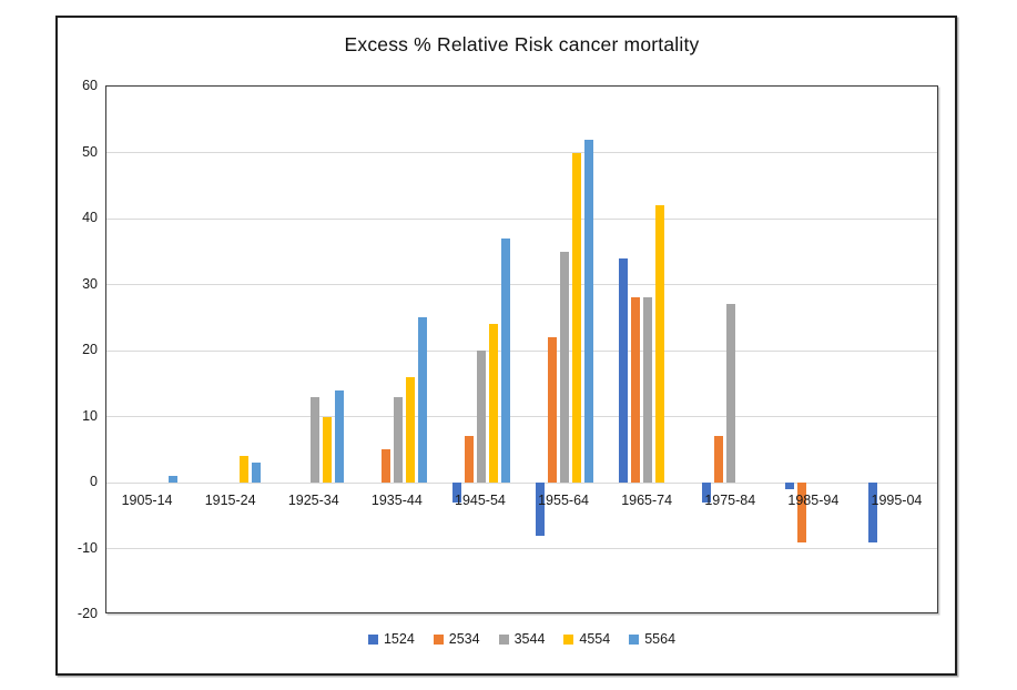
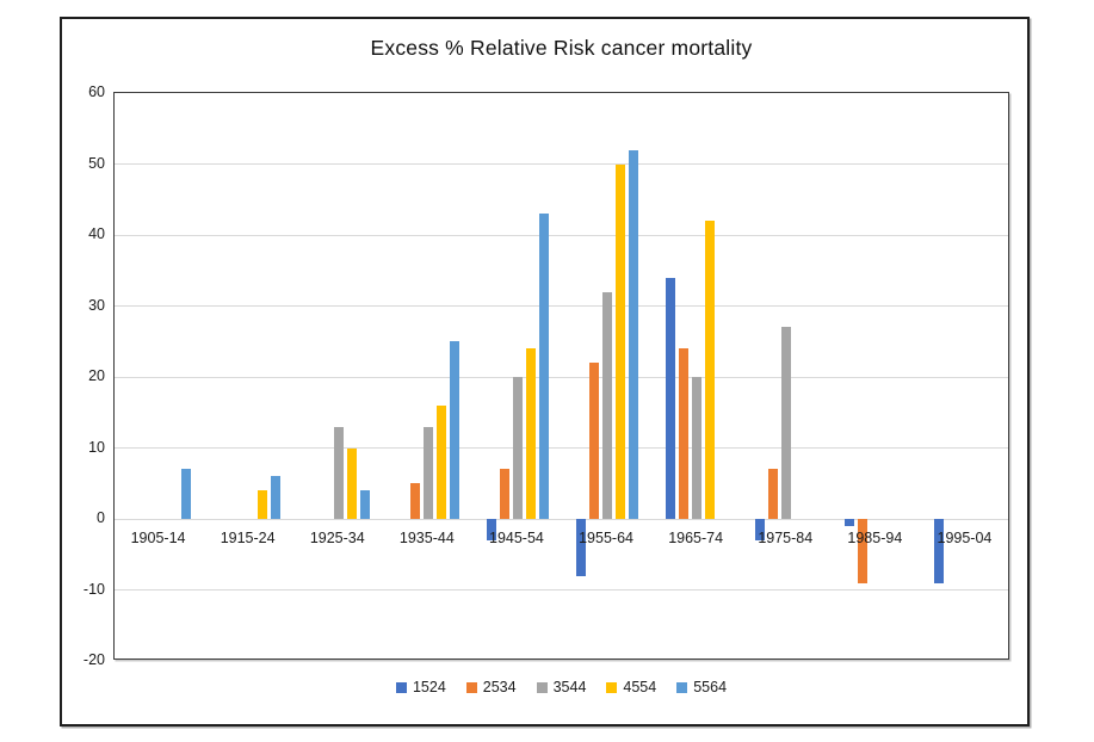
5564/1905-14: 1 -> 7
5564/1915-24: 3 -> 6
5564/1925-34: 14 -> 4
5564/1945-54: 37 -> 43
3544/1955-64: 35 -> 32
2534/1965-74: 28 -> 24
3544/1965-74: 28 -> 20
